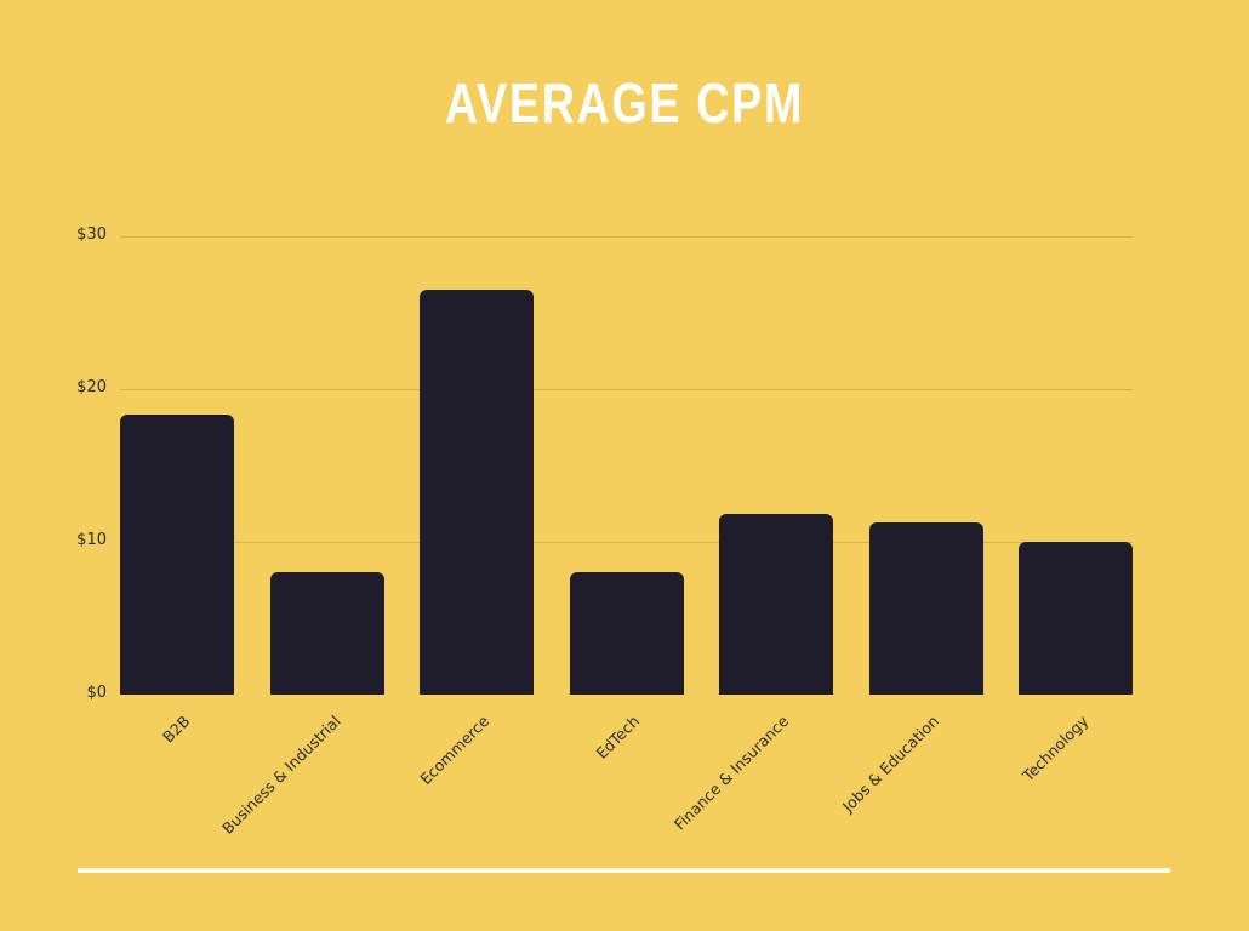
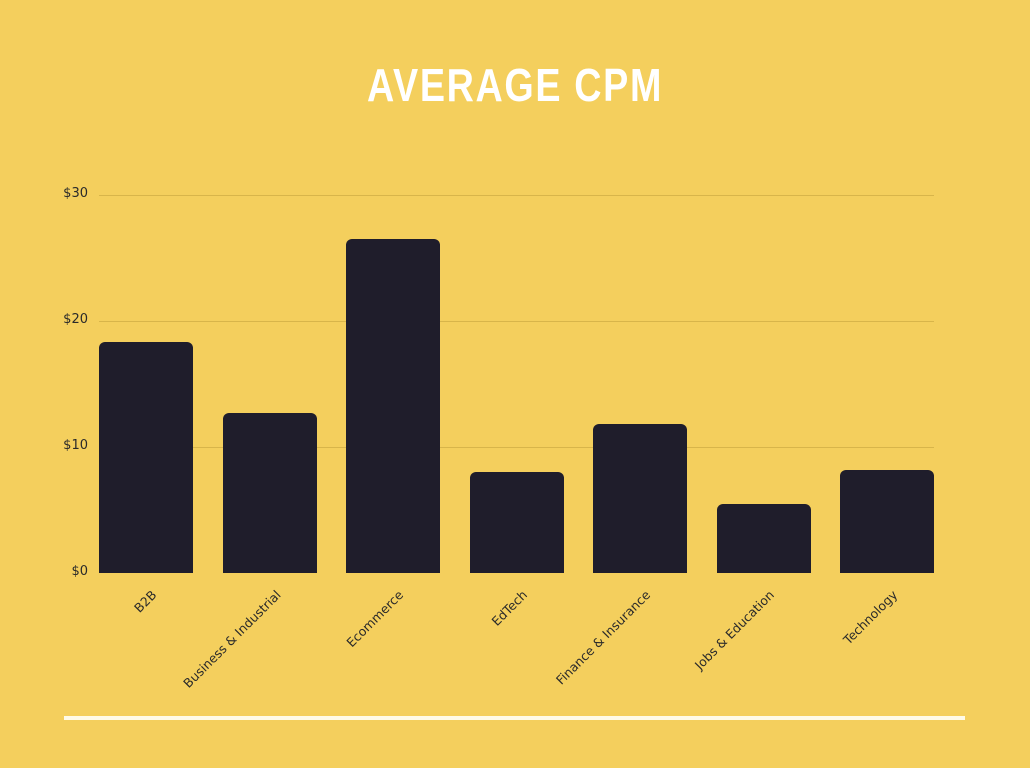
Business & Industrial: $8.0 -> $12.7
Jobs & Education: $11.3 -> $5.5
Technology: $10.0 -> $8.2
